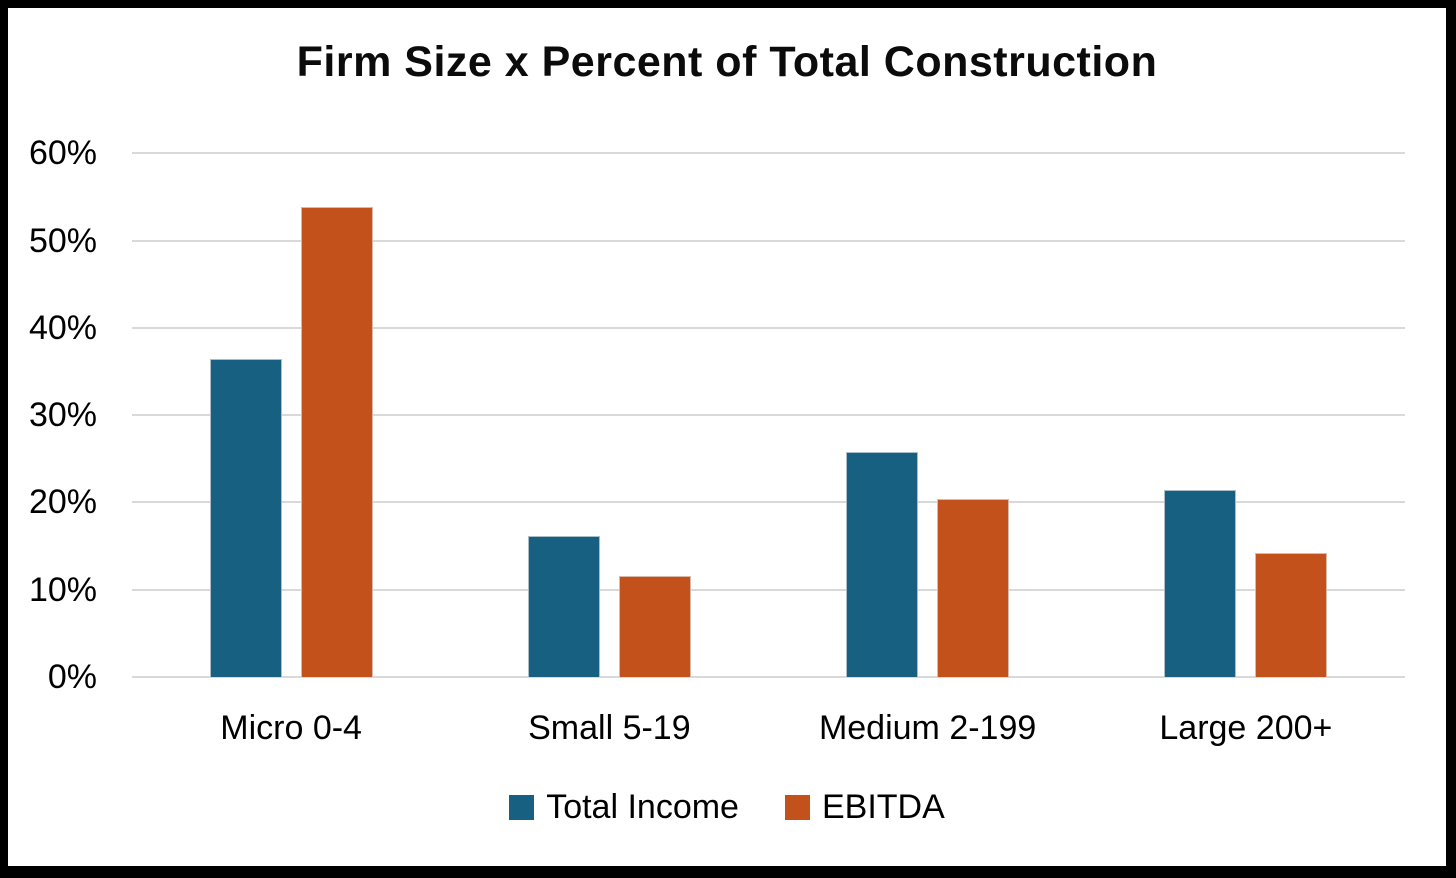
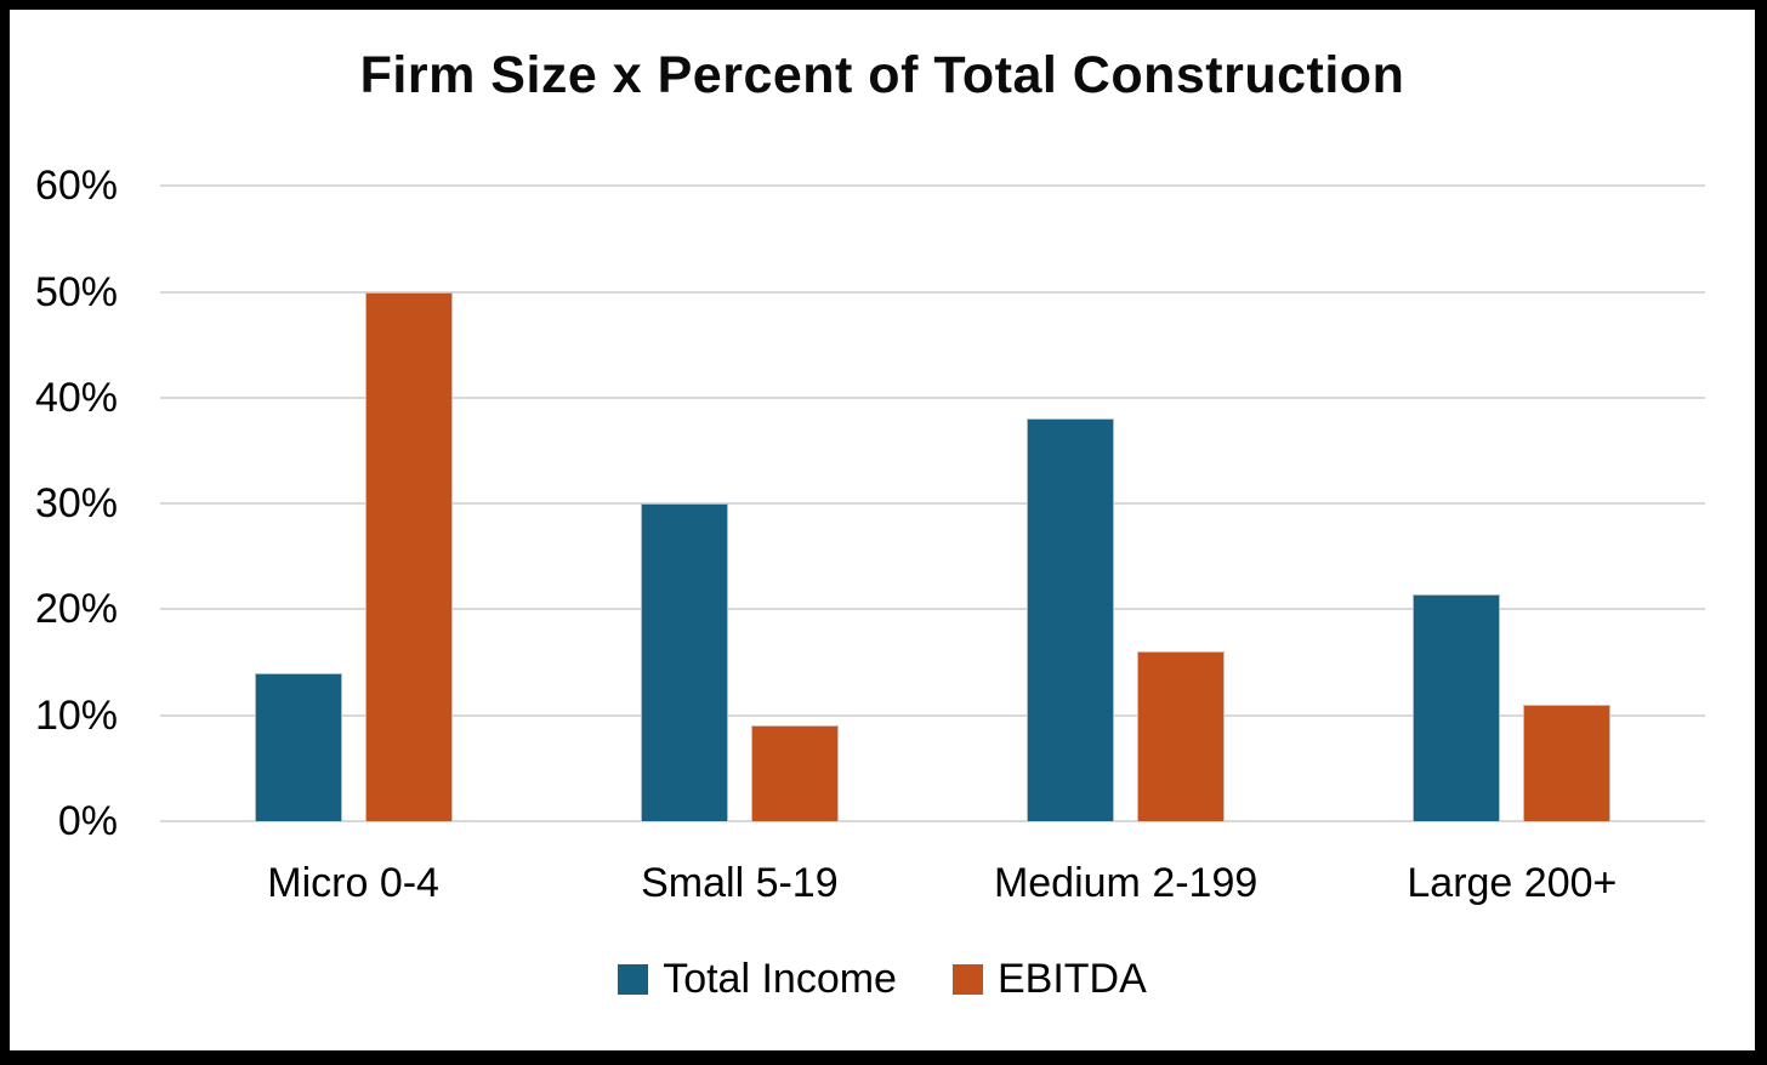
Total Income/Micro 0-4: 36% -> 14%
EBITDA/Micro 0-4: 54% -> 50%
Total Income/Small 5-19: 16% -> 30%
EBITDA/Small 5-19: 12% -> 9%
Total Income/Medium 2-199: 26% -> 38%
EBITDA/Medium 2-199: 20% -> 16%
EBITDA/Large 200+: 14% -> 11%
